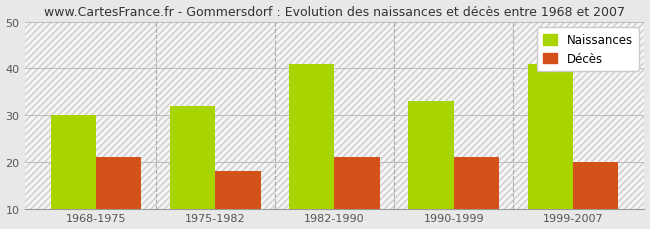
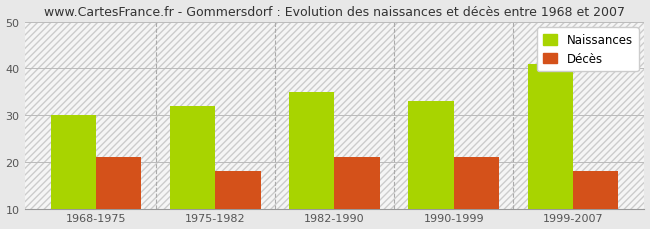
Naissances/1982-1990: 41 -> 35
Décès/1999-2007: 20 -> 18
